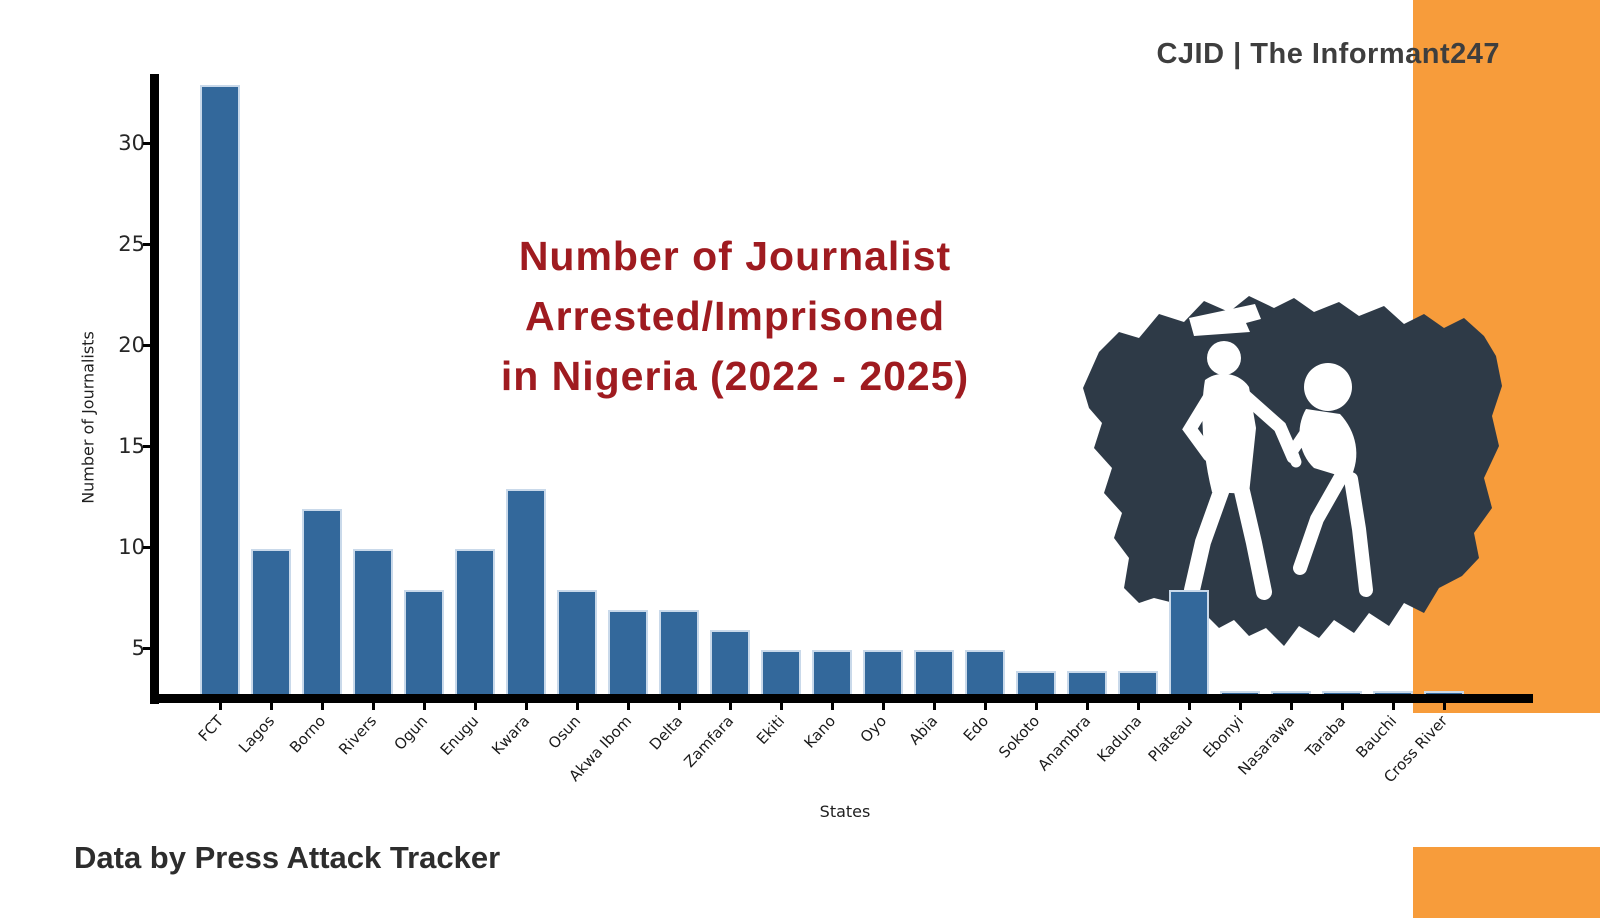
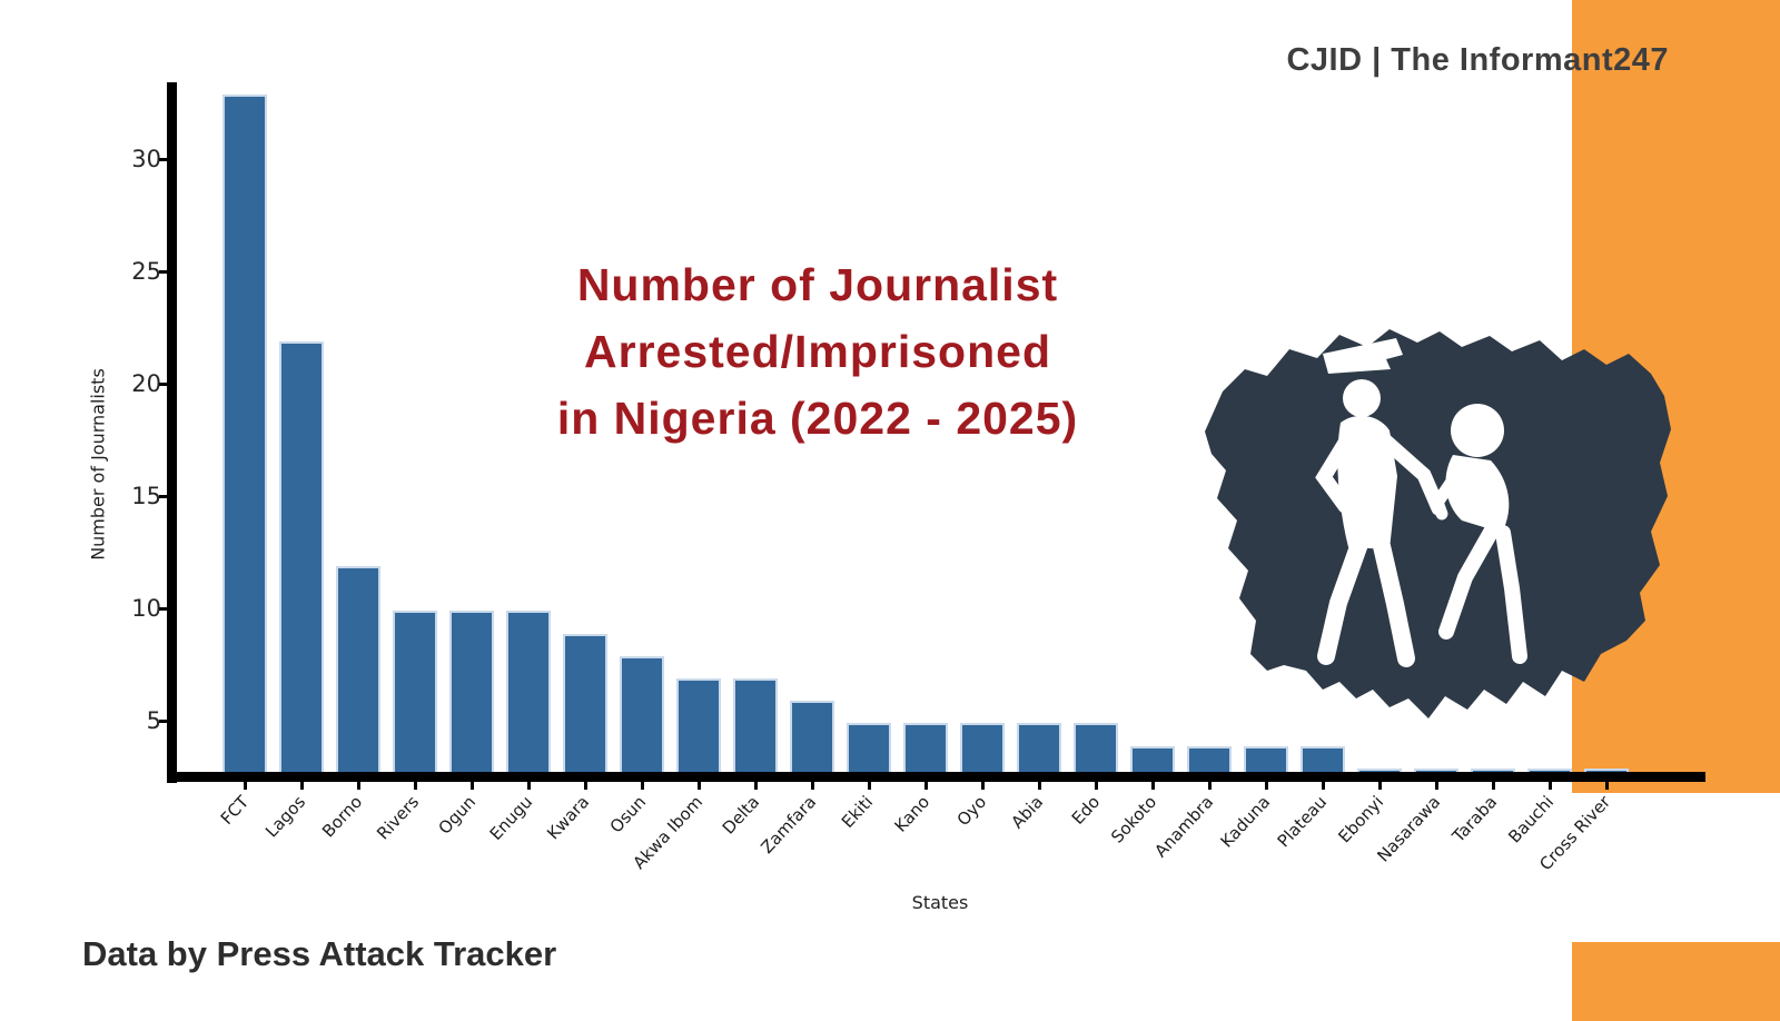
Lagos: 10 -> 22
Ogun: 8 -> 10
Kwara: 13 -> 9
Plateau: 8 -> 4
